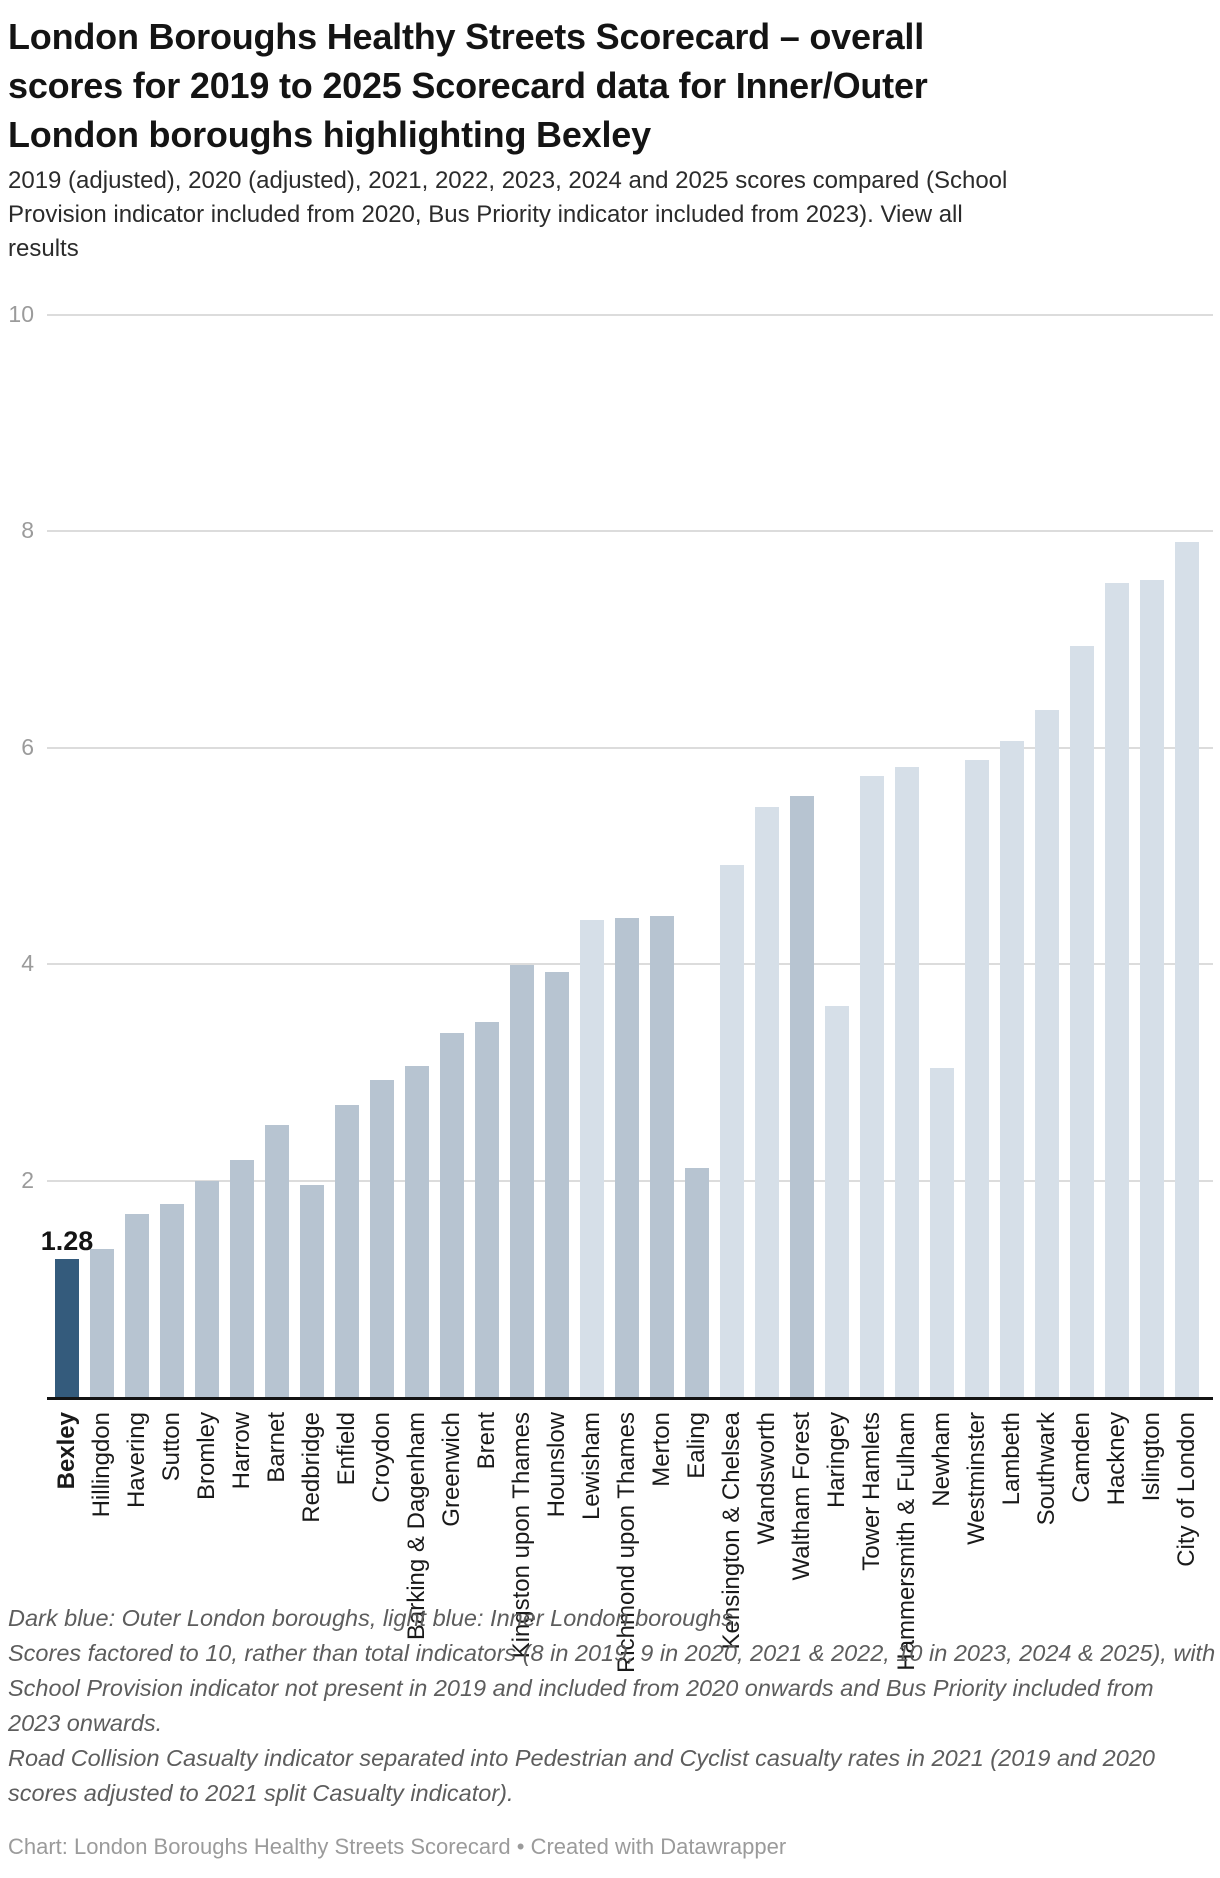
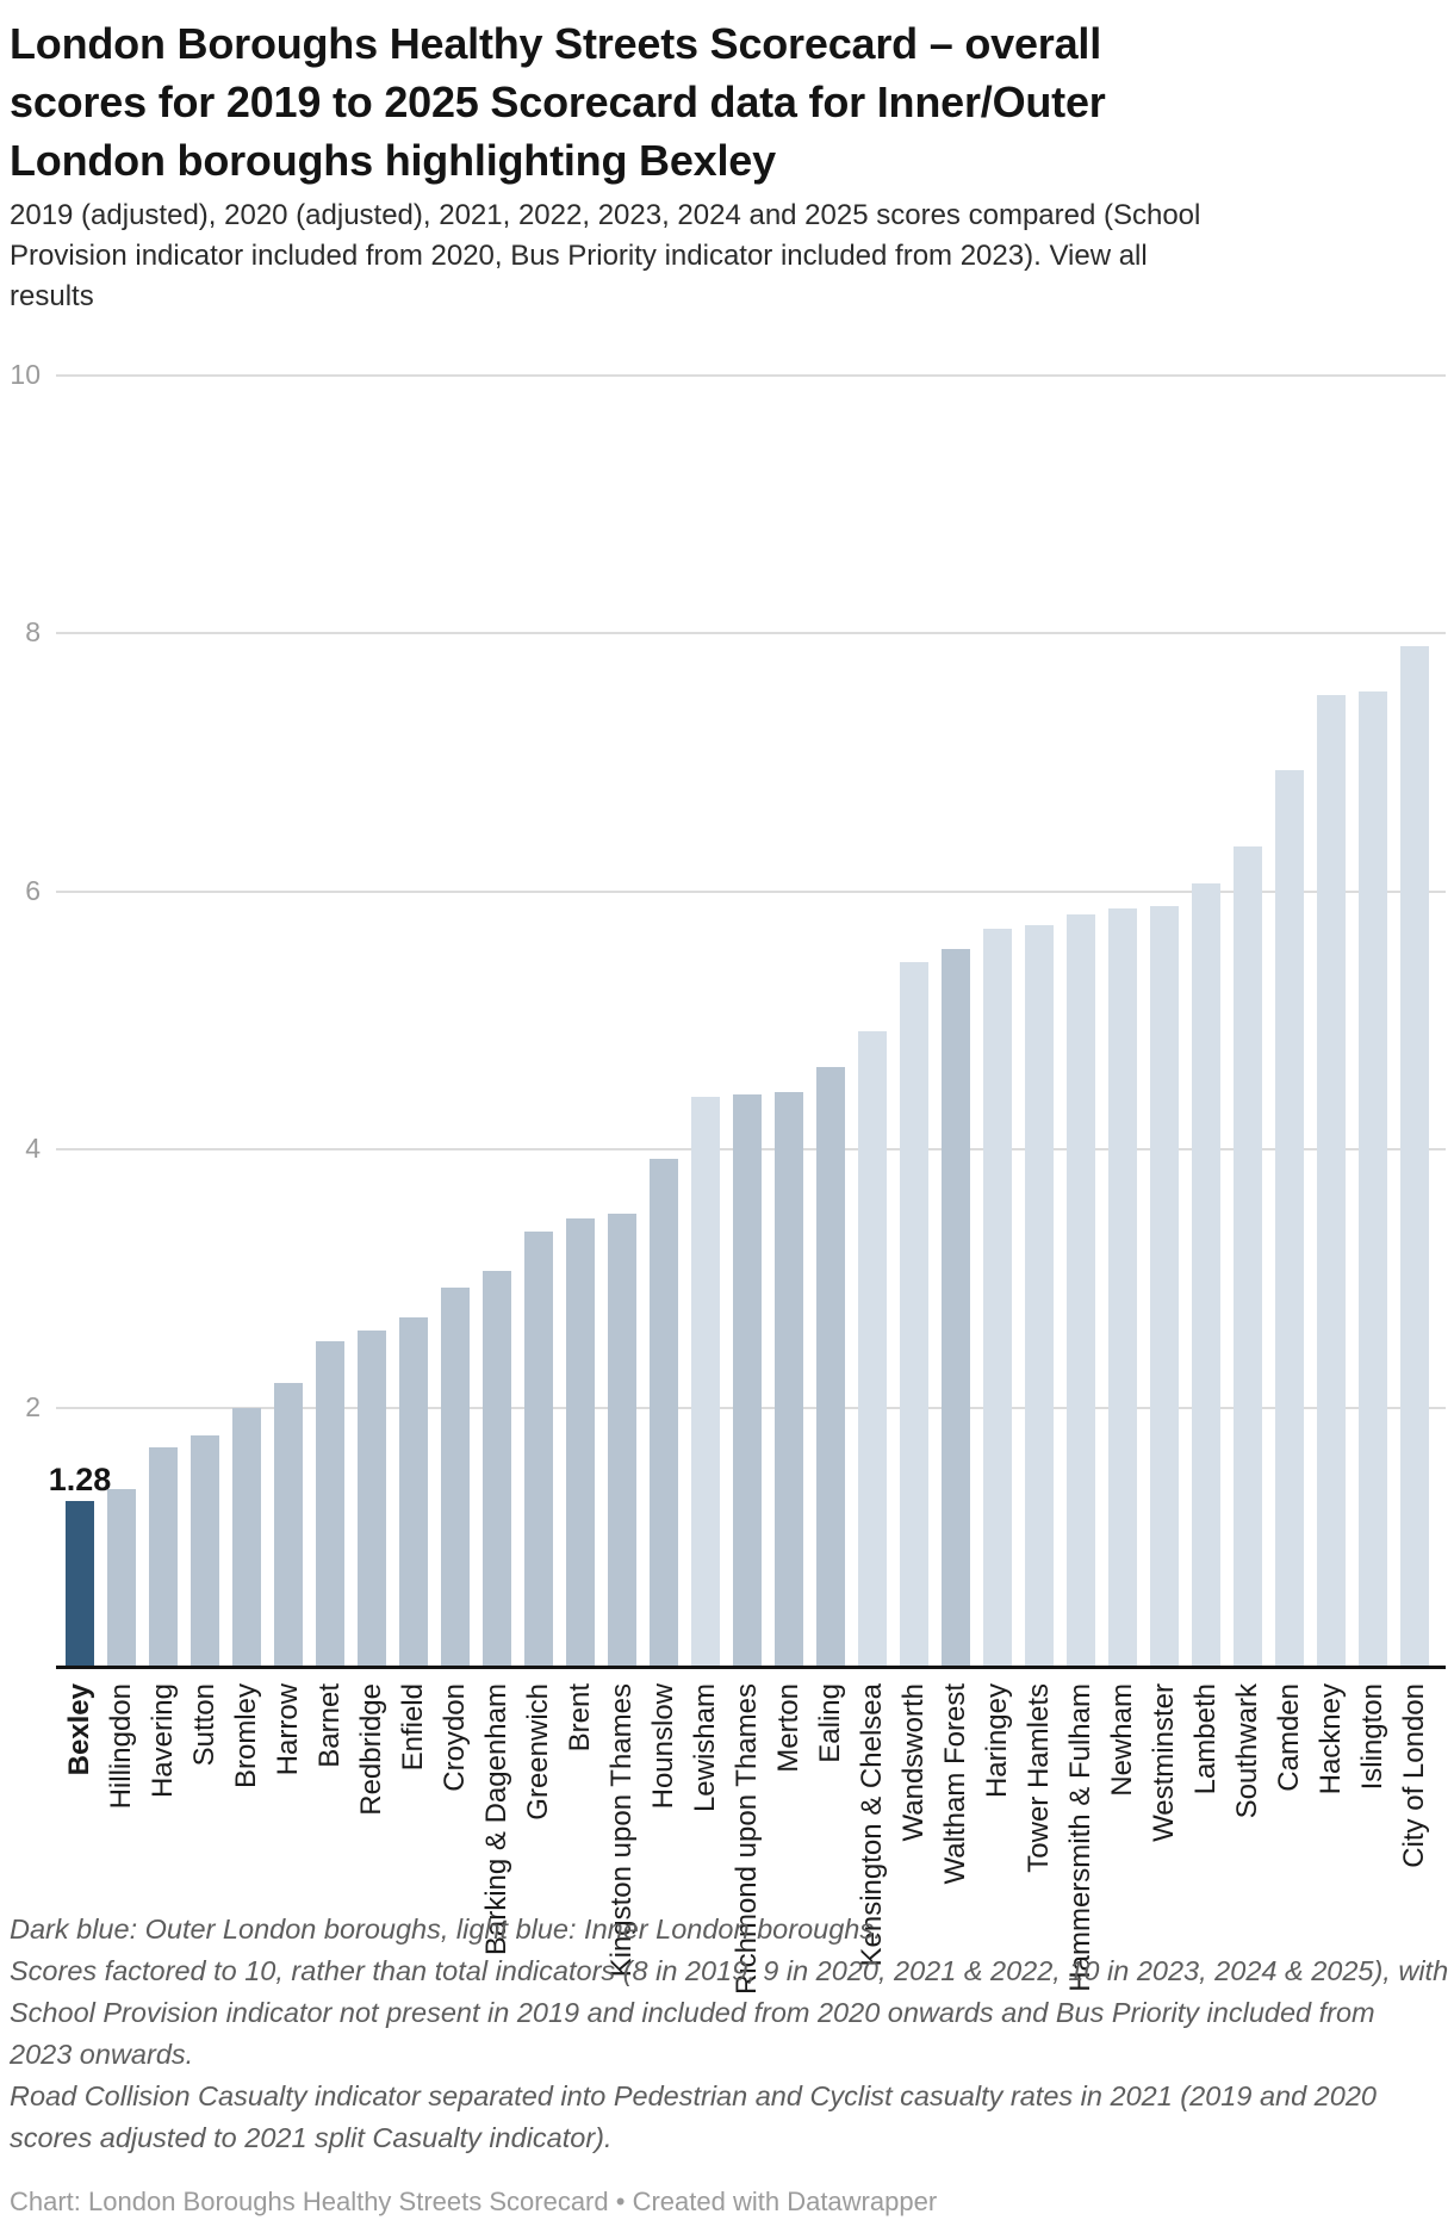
Redbridge: 1.96 -> 2.60
Kingston upon Thames: 3.99 -> 3.50
Ealing: 2.12 -> 4.64
Haringey: 3.61 -> 5.71
Newham: 3.04 -> 5.87
